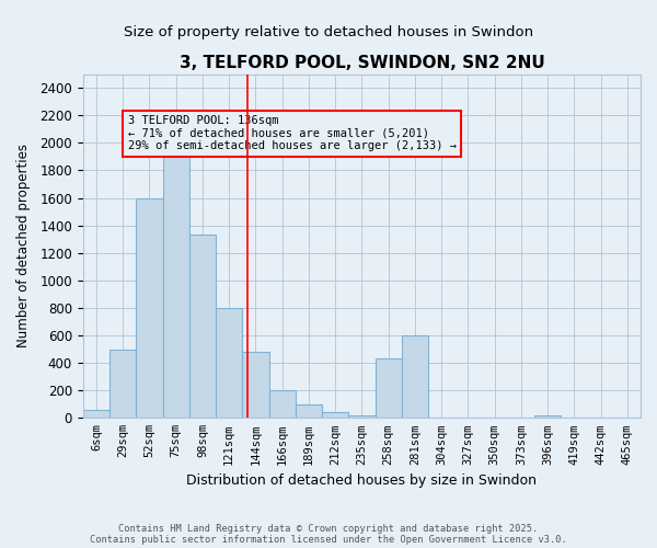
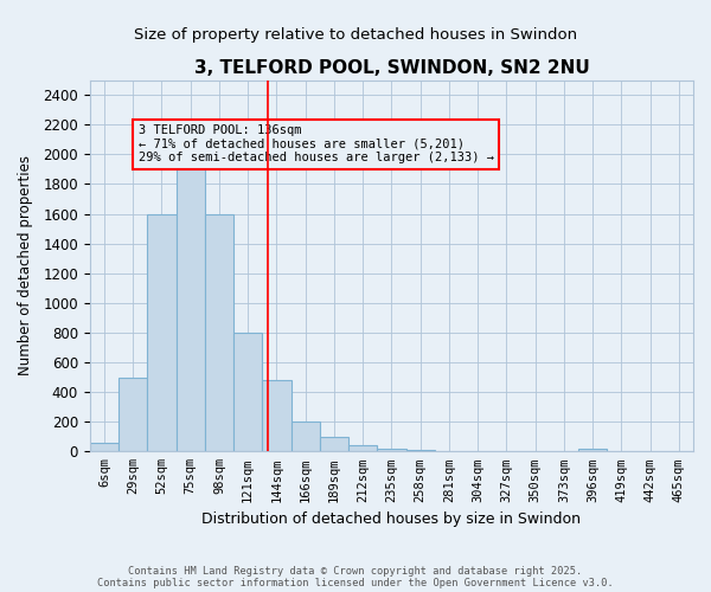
98sqm: 1330 -> 1600
258sqm: 430 -> 10
281sqm: 600 -> 0
